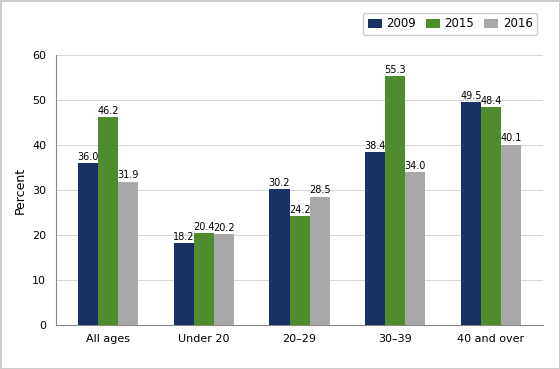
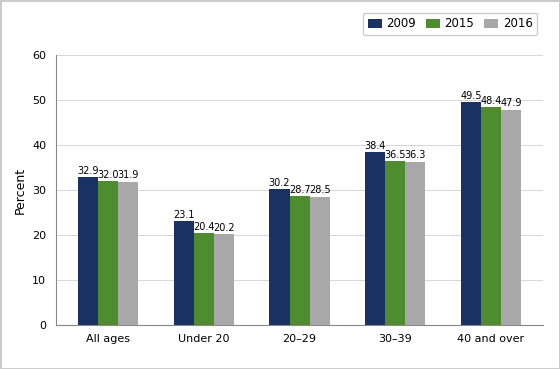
2009/All ages: 36.0 -> 32.9
2015/All ages: 46.2 -> 32.0
2009/Under 20: 18.2 -> 23.1
2015/20–29: 24.2 -> 28.7
2015/30–39: 55.3 -> 36.5
2016/30–39: 34.0 -> 36.3
2016/40 and over: 40.1 -> 47.9
